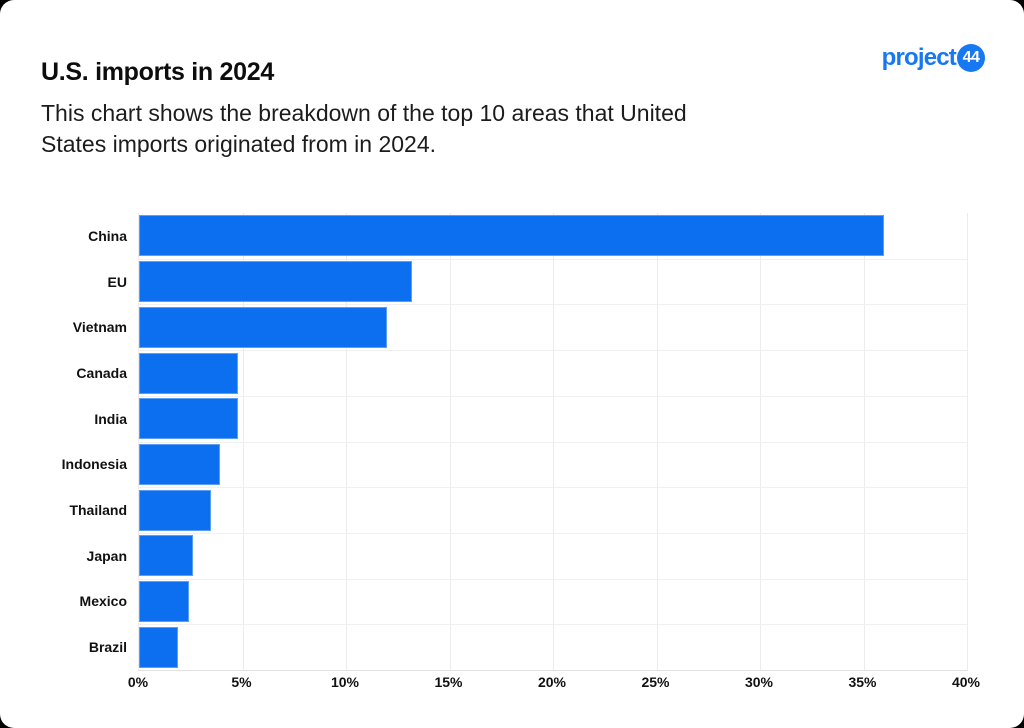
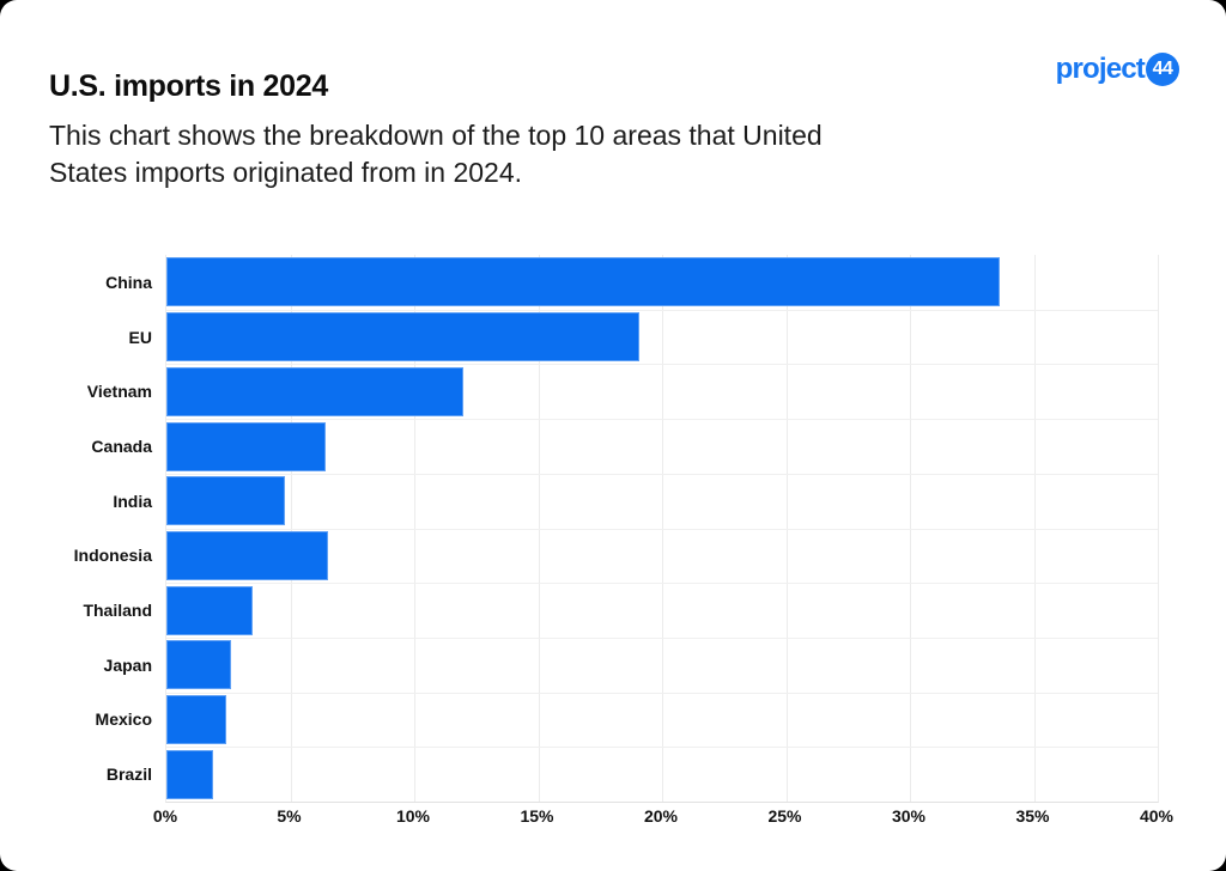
China: 36.0% -> 33.6%
EU: 13.2% -> 19.1%
Canada: 4.8% -> 6.4%
Indonesia: 3.9% -> 6.5%
